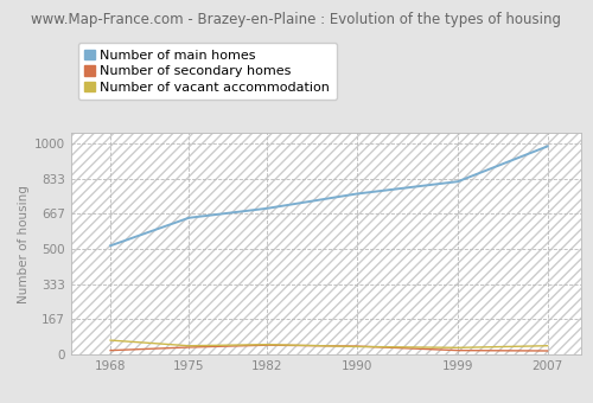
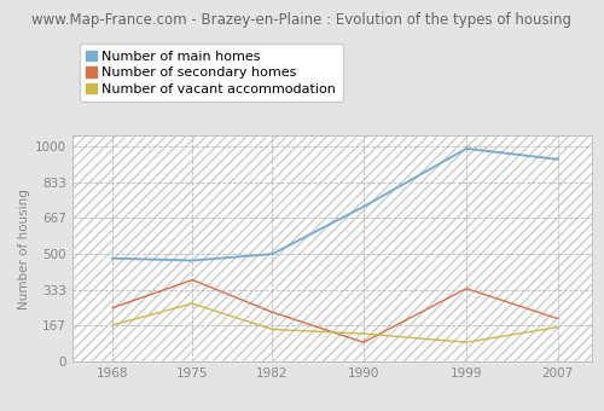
Number of main homes/1968: 520 -> 480
Number of secondary homes/1968: 20 -> 250
Number of vacant accommodation/1968: 70 -> 170
Number of main homes/1975: 650 -> 470
Number of secondary homes/1975: 40 -> 380
Number of vacant accommodation/1975: 40 -> 270
Number of main homes/1982: 690 -> 500
Number of secondary homes/1982: 40 -> 230
Number of vacant accommodation/1982: 50 -> 150
Number of main homes/1990: 760 -> 720
Number of secondary homes/1990: 40 -> 90
Number of vacant accommodation/1990: 40 -> 130
Number of main homes/1999: 820 -> 990
Number of secondary homes/1999: 20 -> 340
Number of vacant accommodation/1999: 30 -> 90
Number of main homes/2007: 990 -> 940
Number of secondary homes/2007: 20 -> 200
Number of vacant accommodation/2007: 40 -> 160
